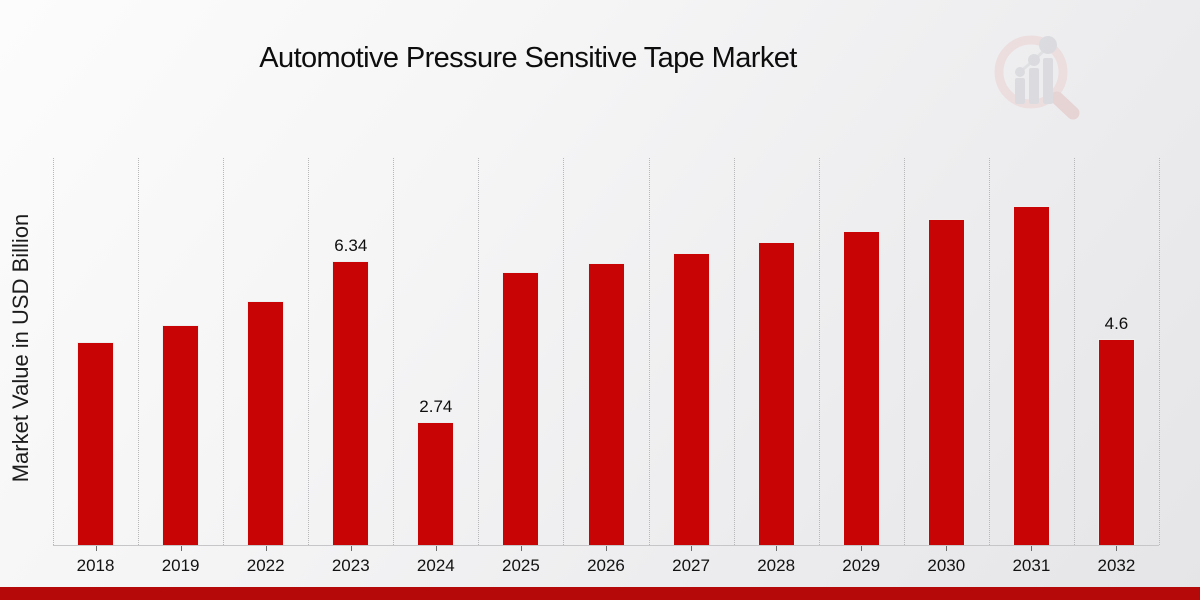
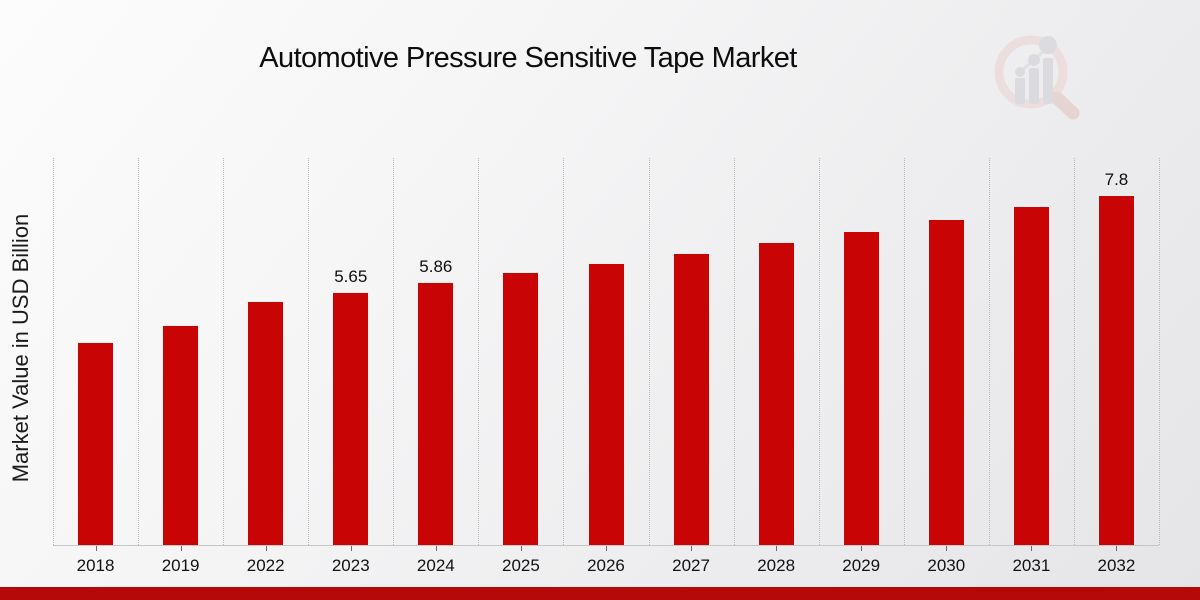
2023: 6.34 -> 5.65
2024: 2.74 -> 5.86
2032: 4.6 -> 7.8
